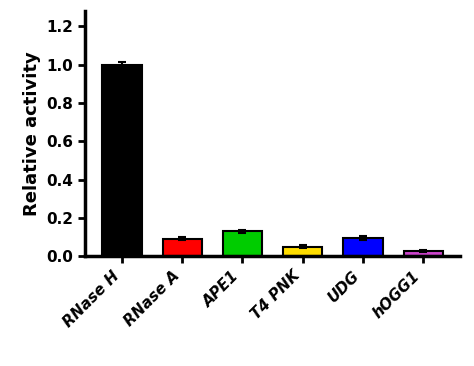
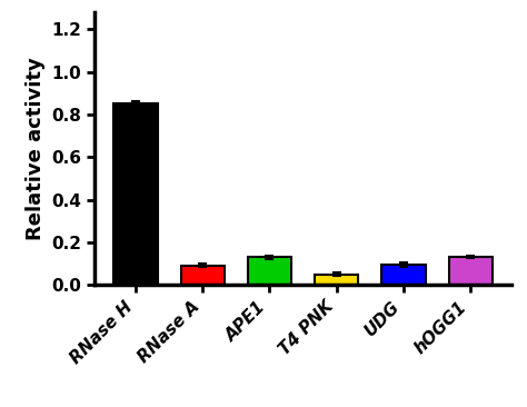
RNase H: 1.00 -> 0.85
hOGG1: 0.03 -> 0.13
